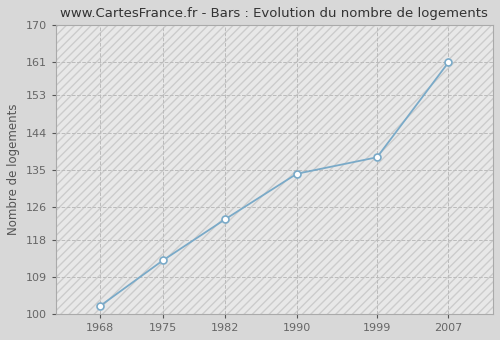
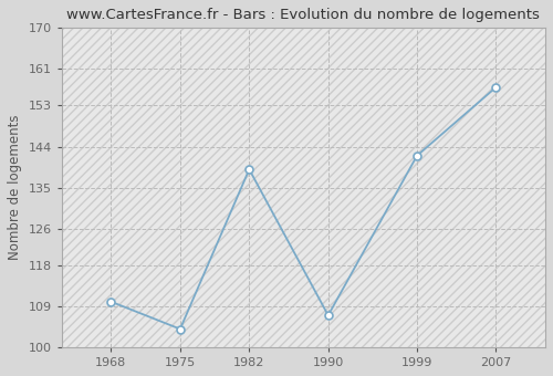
1968: 102 -> 110
1975: 113 -> 104
1982: 123 -> 139
1990: 134 -> 107
1999: 138 -> 142
2007: 161 -> 157
